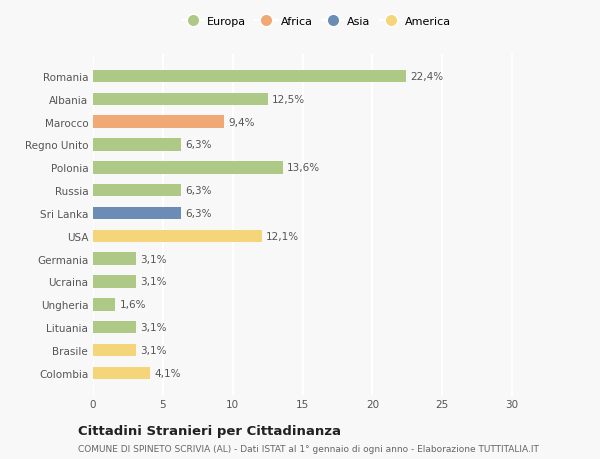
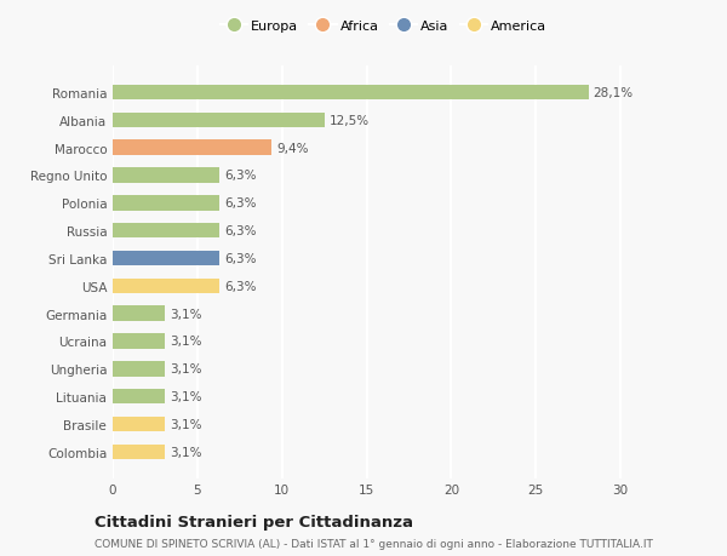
Romania: 22,4% -> 28,1%
Polonia: 13,6% -> 6,3%
USA: 12,1% -> 6,3%
Ungheria: 1,6% -> 3,1%
Colombia: 4,1% -> 3,1%
